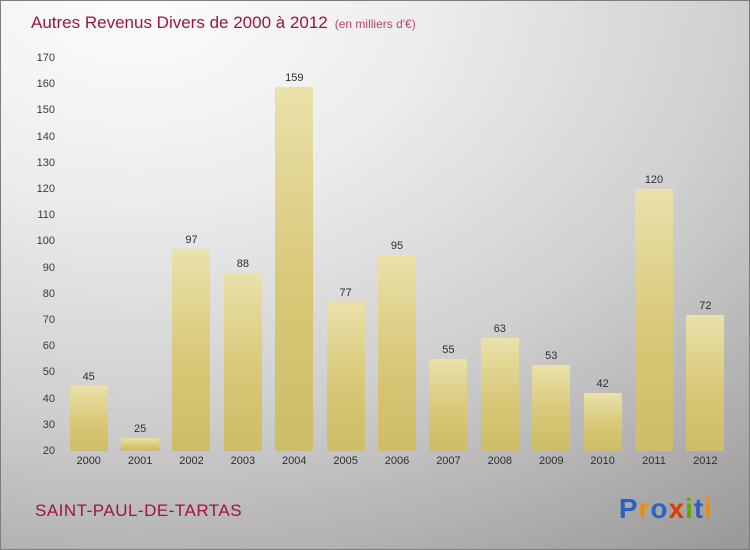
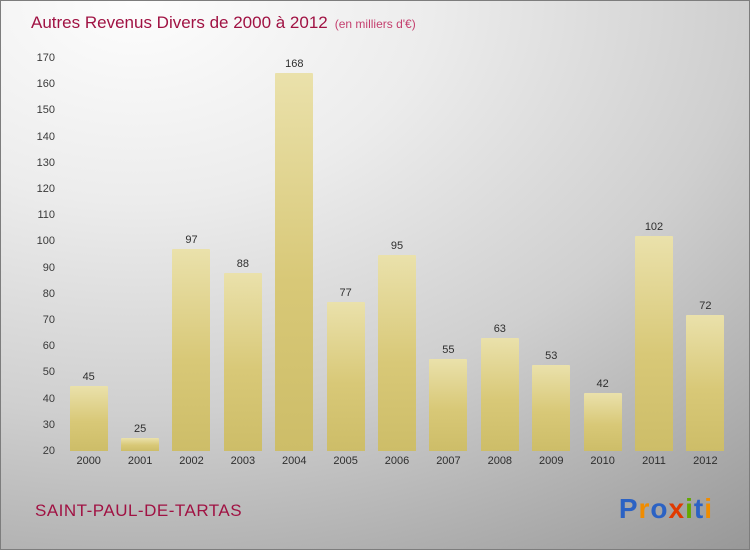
2004: 159 -> 168
2011: 120 -> 102
